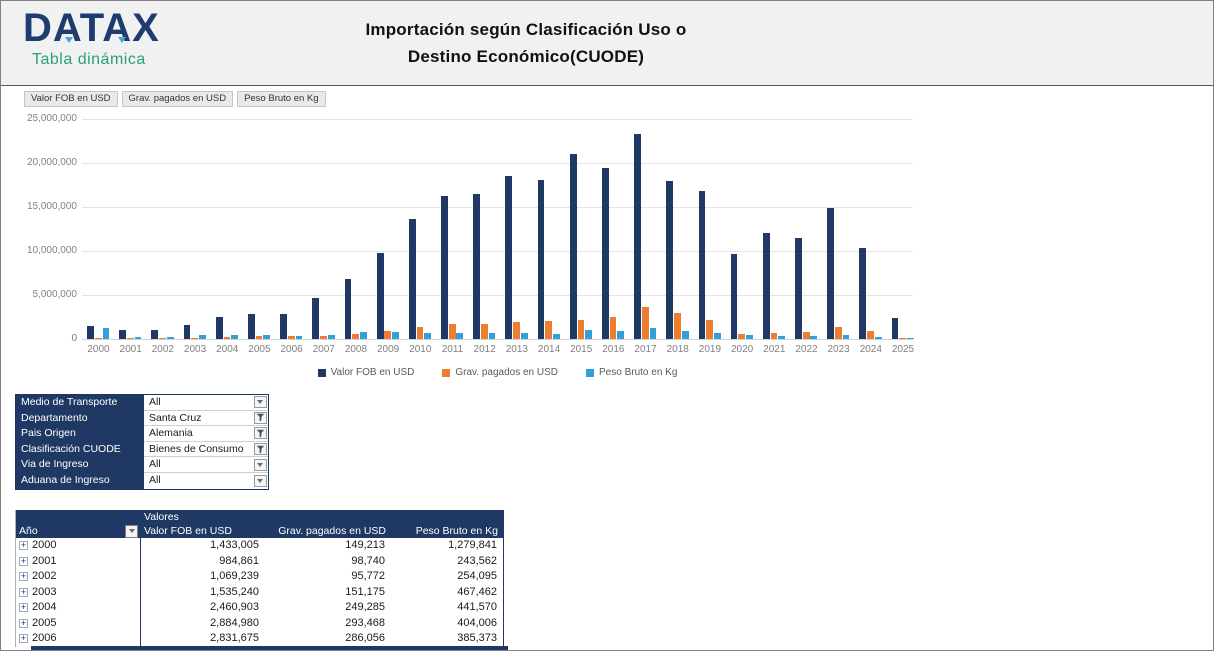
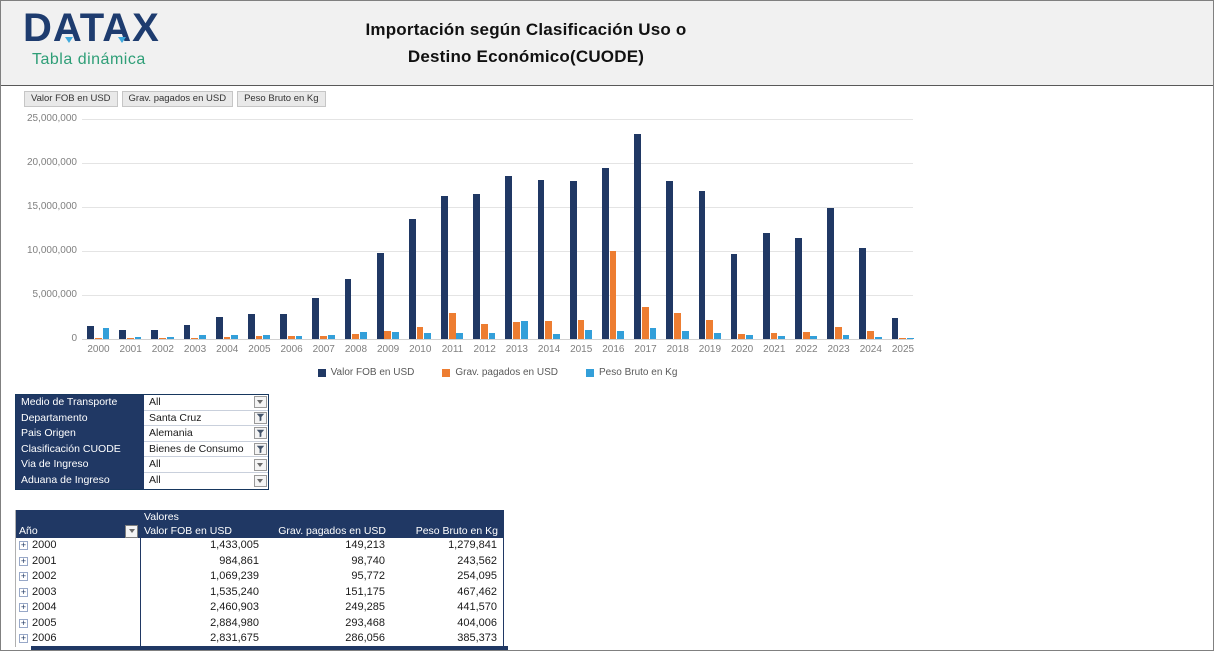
Grav. pagados en USD/2011: 2000000 -> 3000000
Peso Bruto en Kg/2013: 1000000 -> 2000000
Valor FOB en USD/2015: 21000000 -> 18000000
Grav. pagados en USD/2016: 3000000 -> 10000000
